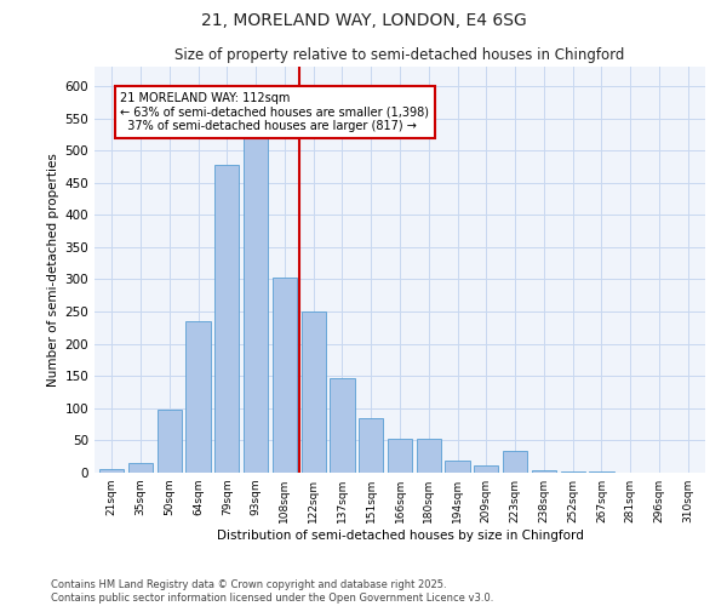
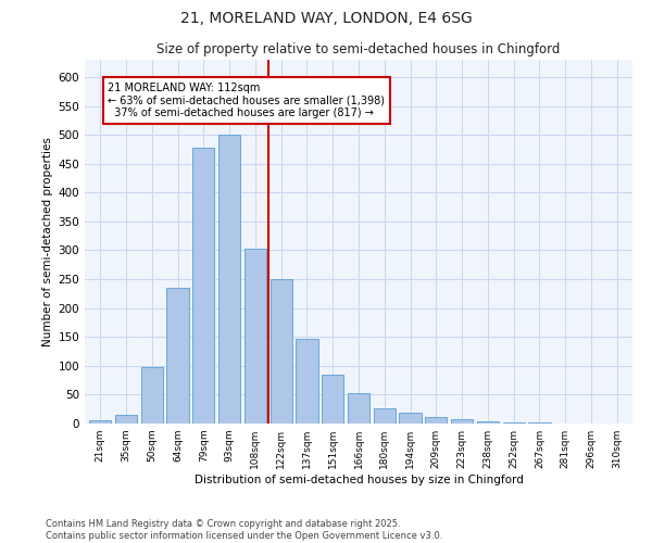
93sqm: 520 -> 500
180sqm: 52 -> 27
223sqm: 34 -> 8
